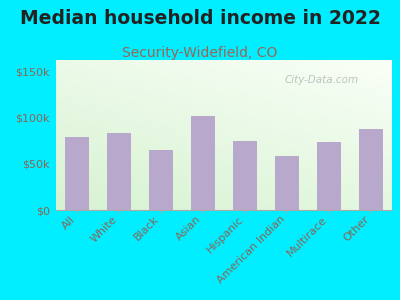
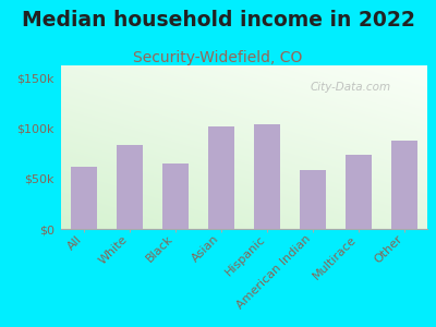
All: $79k -> $62k
Hispanic: $74k -> $104k
